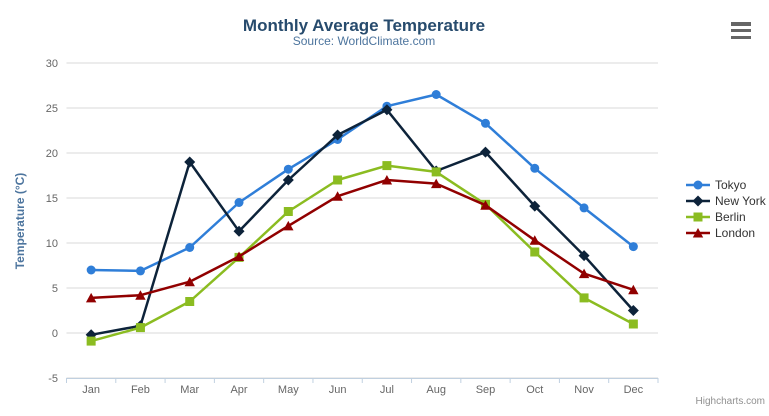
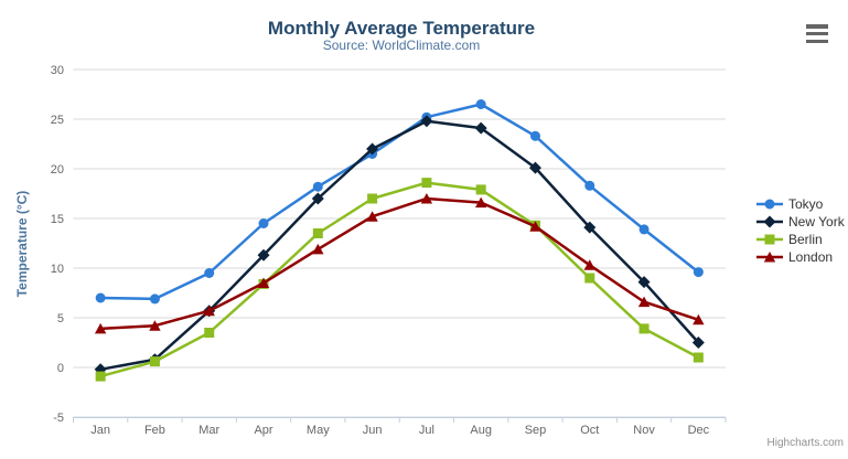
New York/Mar: 19 -> 6
New York/Aug: 18 -> 24
